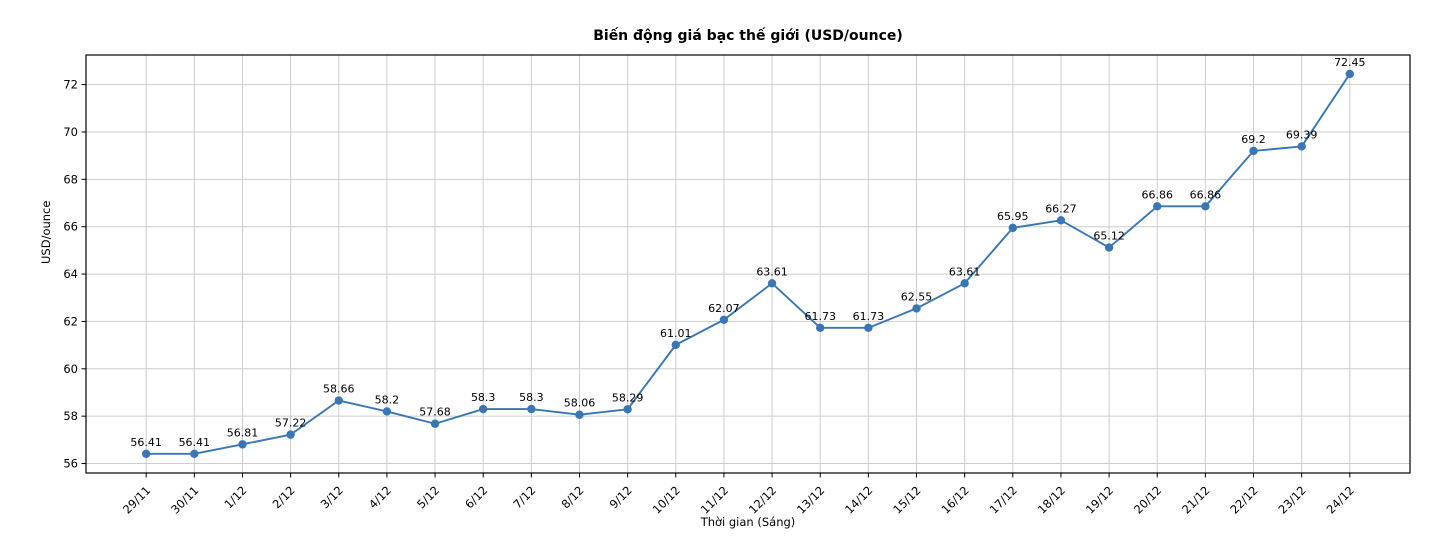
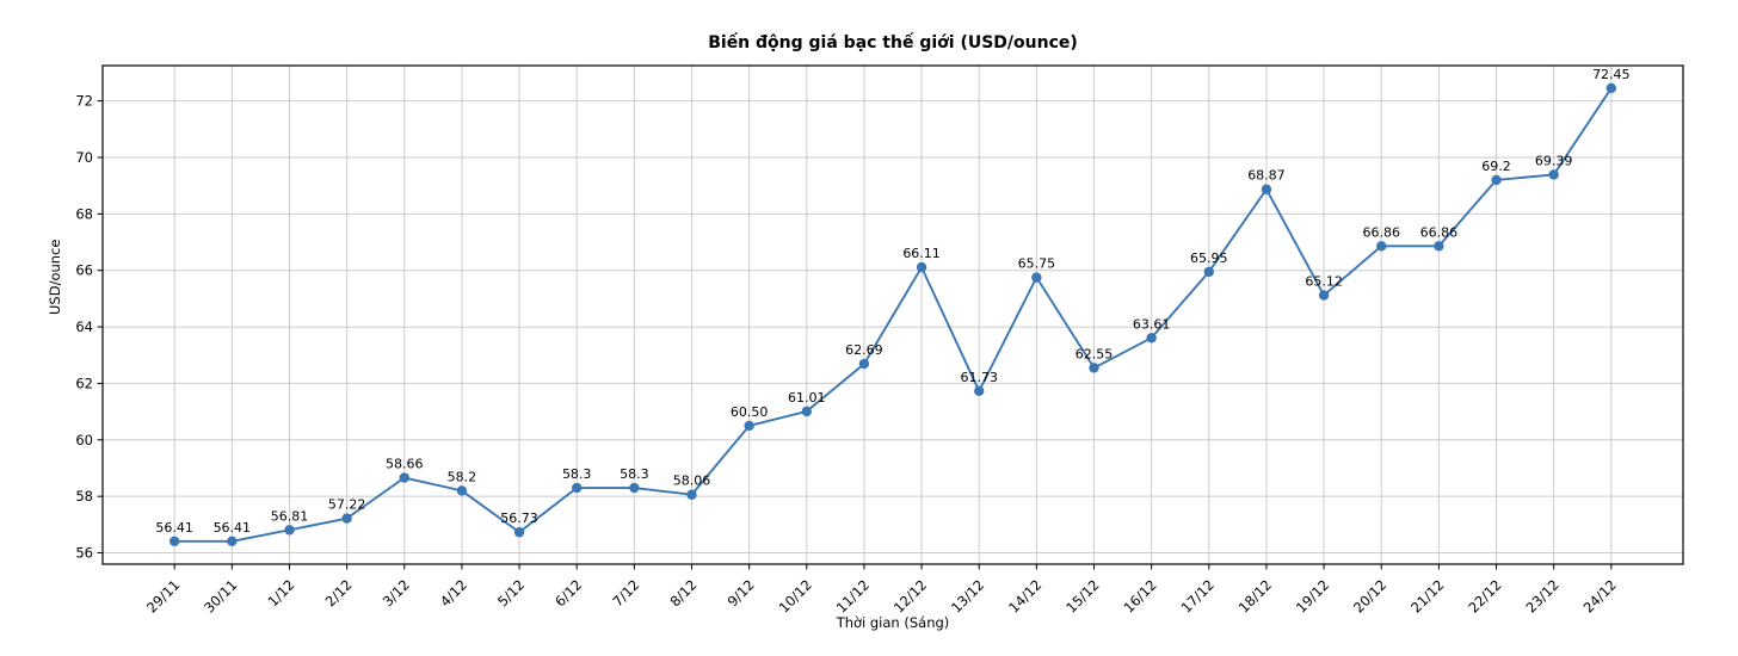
5/12: 57.68 -> 56.73
9/12: 58.29 -> 60.50
11/12: 62.07 -> 62.69
12/12: 63.61 -> 66.11
14/12: 61.73 -> 65.75
18/12: 66.27 -> 68.87
